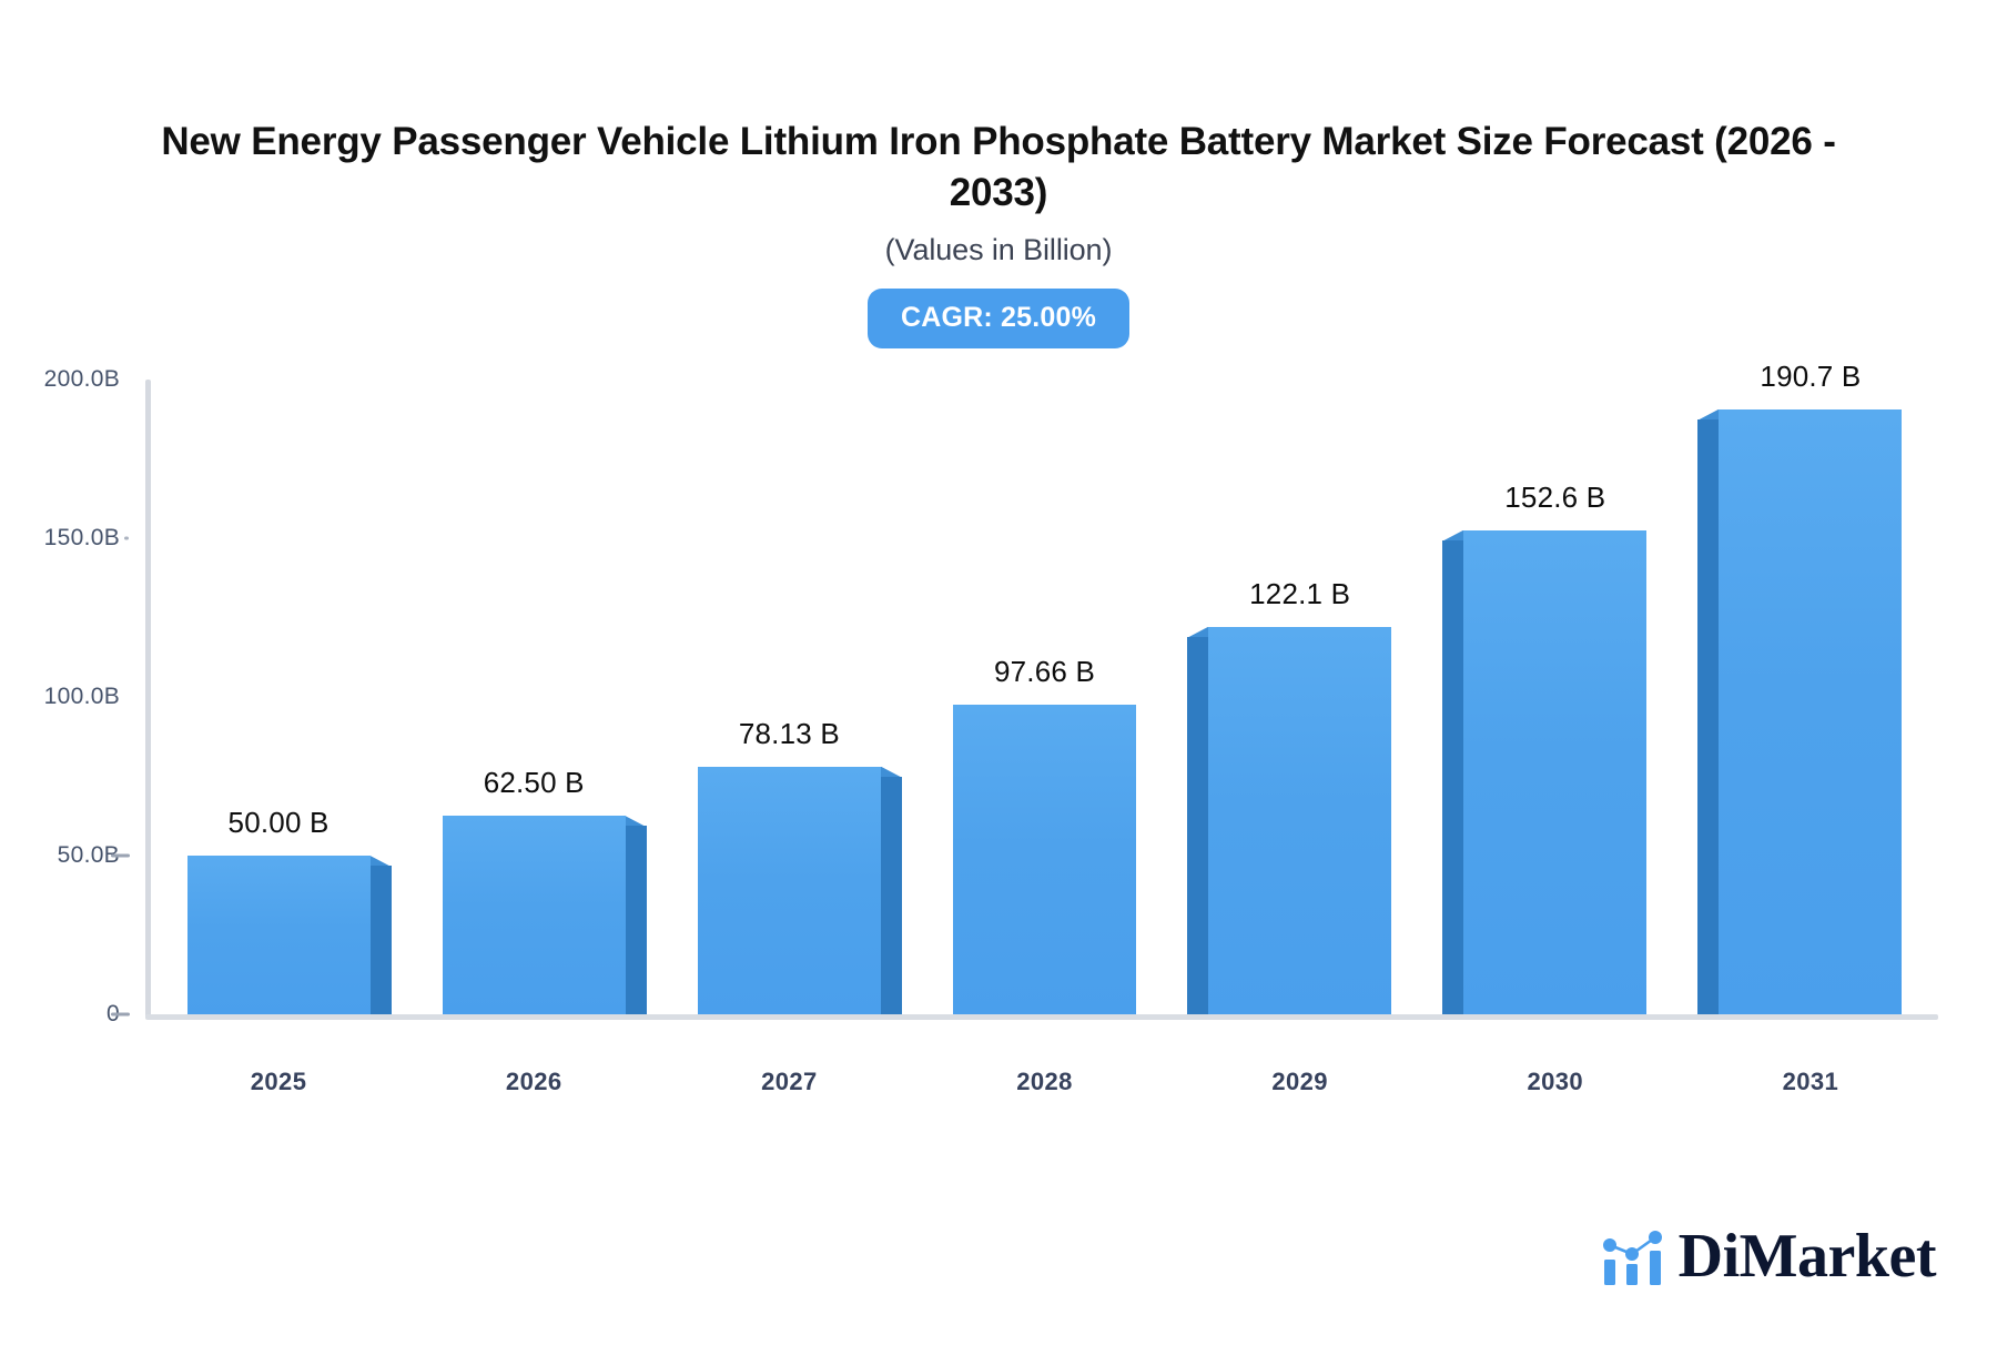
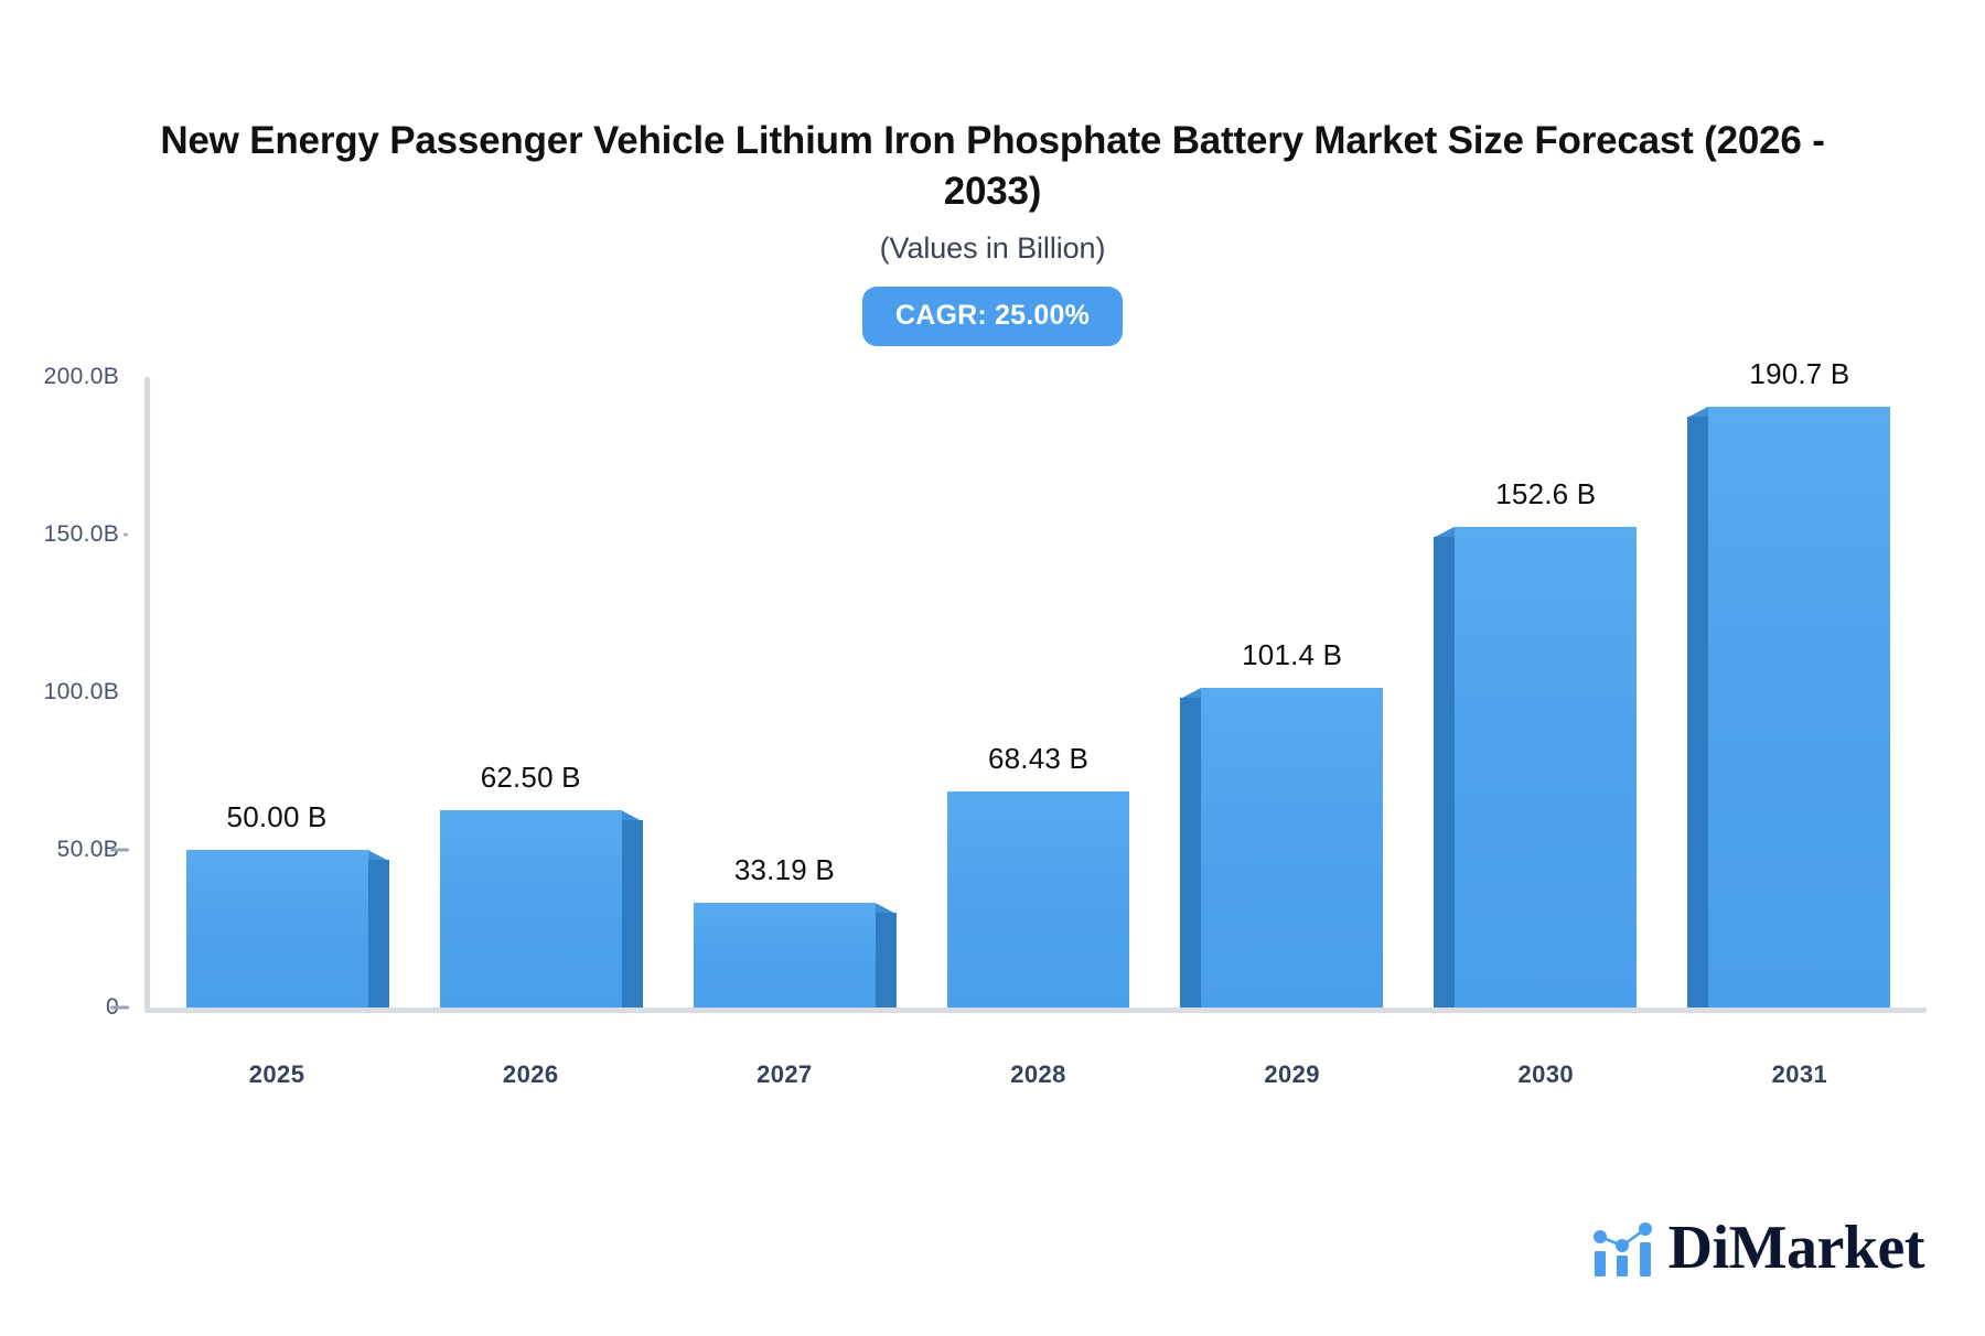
2027: 78.13 -> 33.19
2028: 97.66 -> 68.43
2029: 122.1 -> 101.4
